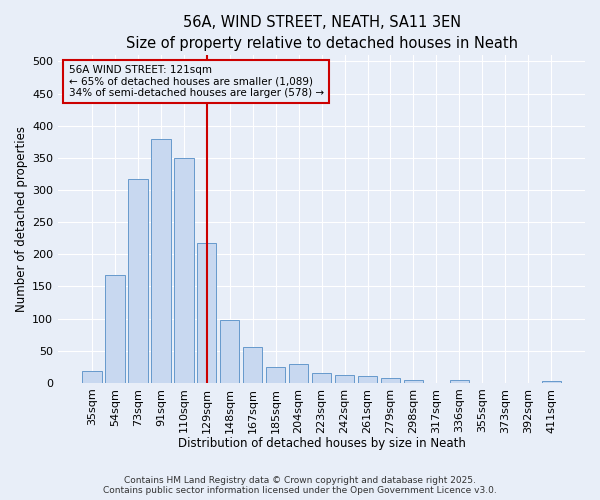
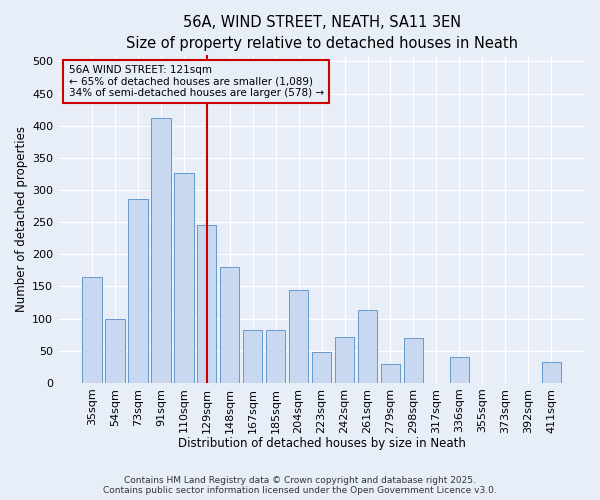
35sqm: 18 -> 164
54sqm: 168 -> 100
73sqm: 317 -> 286
91sqm: 380 -> 412
110sqm: 350 -> 326
129sqm: 218 -> 246
148sqm: 98 -> 180
167sqm: 55 -> 82
185sqm: 25 -> 82
204sqm: 30 -> 144
223sqm: 15 -> 48
242sqm: 12 -> 72
261sqm: 10 -> 114
279sqm: 7 -> 30
298sqm: 5 -> 70
336sqm: 4 -> 40
411sqm: 3 -> 32
